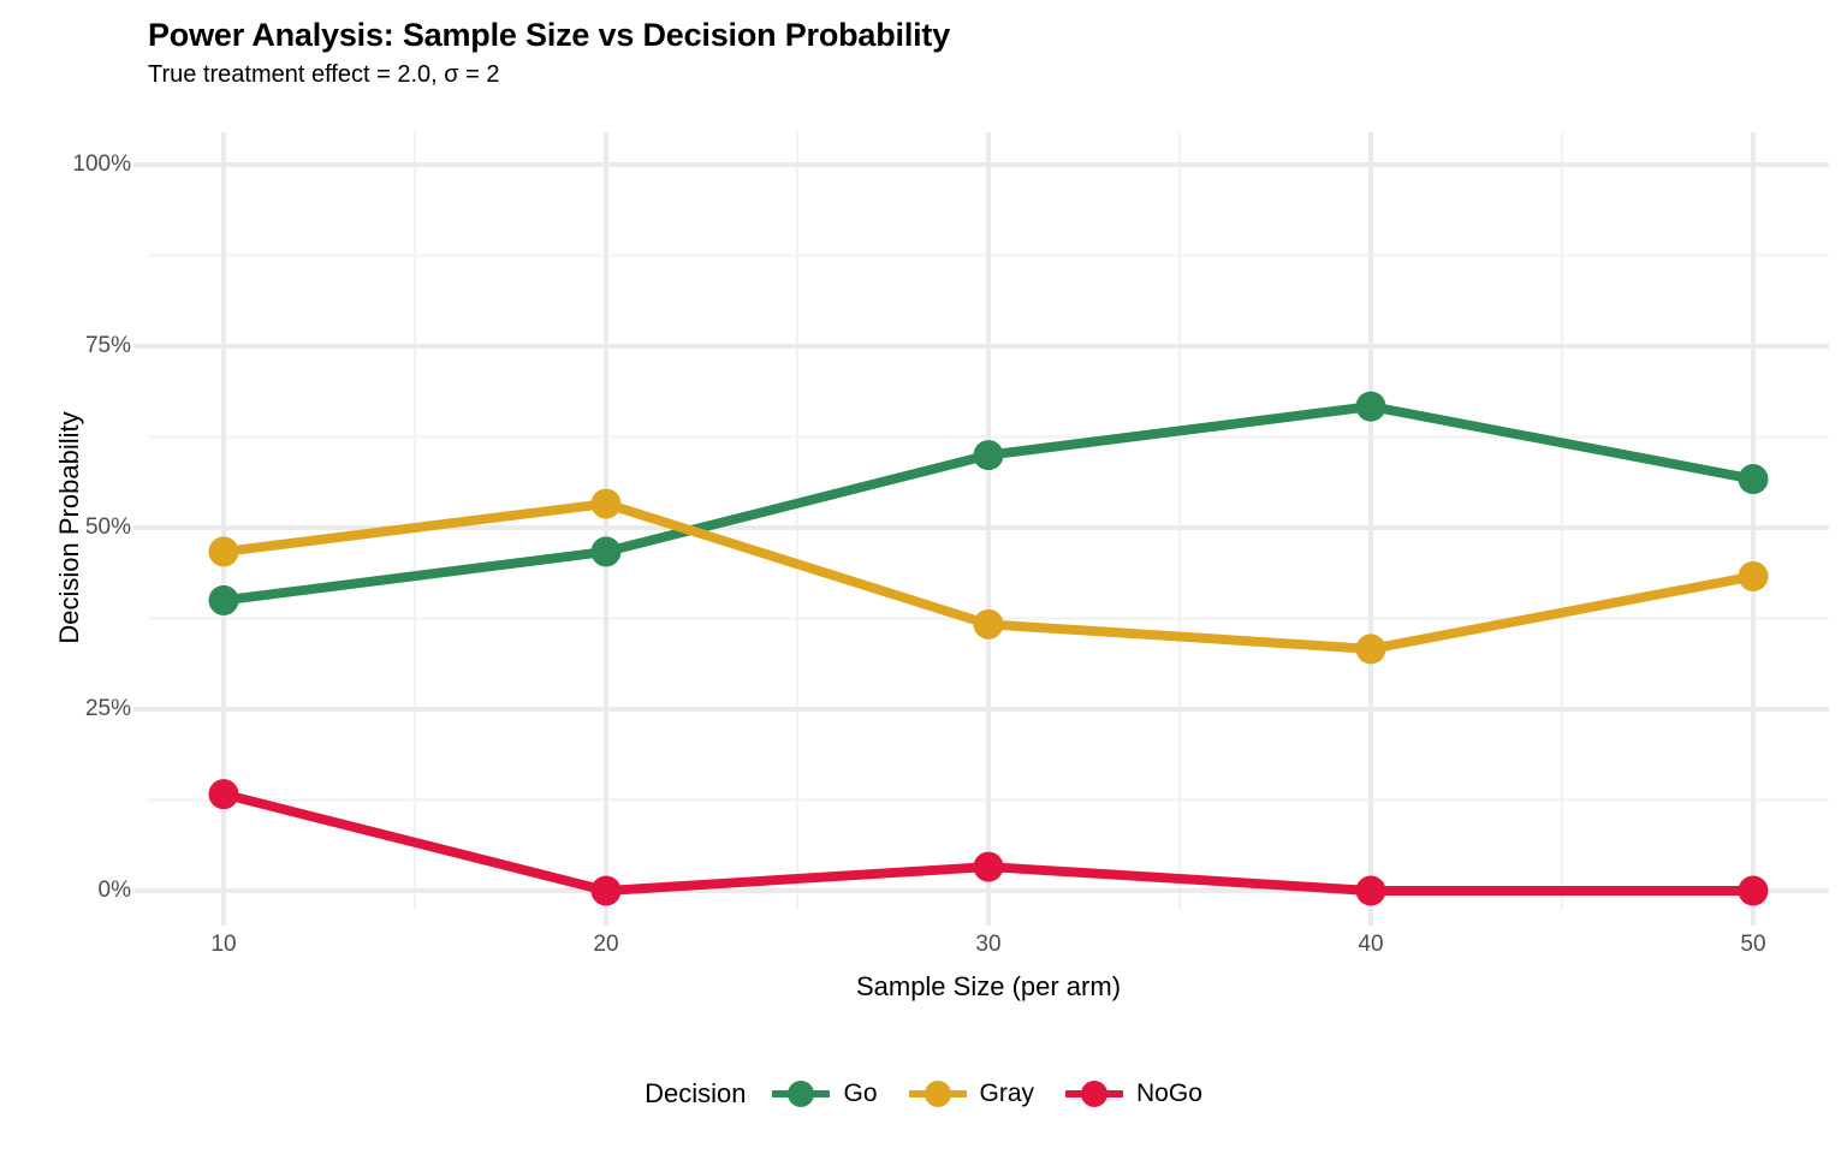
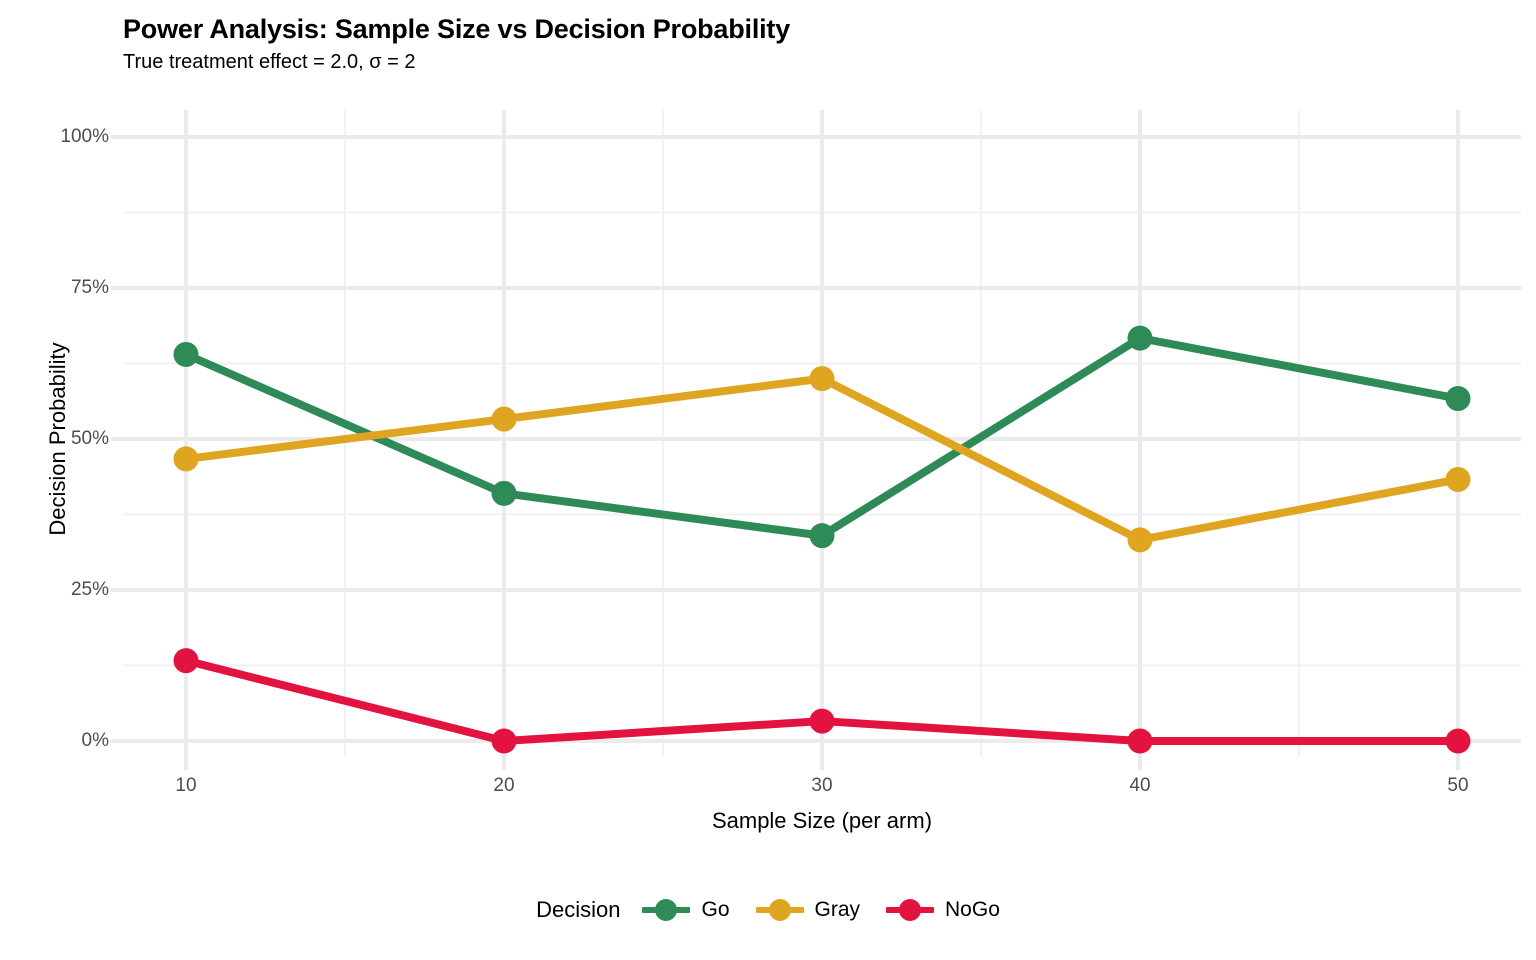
Go/10: 40% -> 64%
Go/20: 47% -> 41%
Go/30: 60% -> 34%
Gray/30: 37% -> 60%
